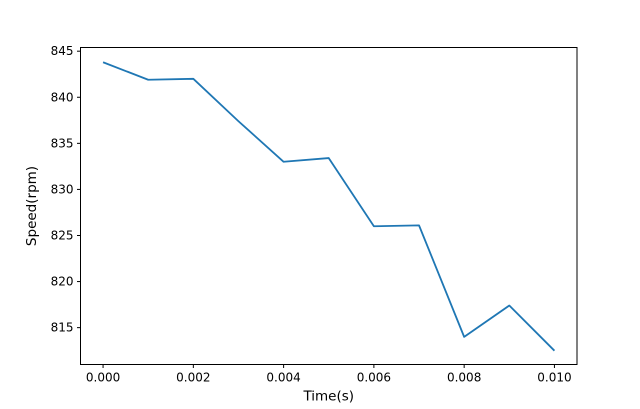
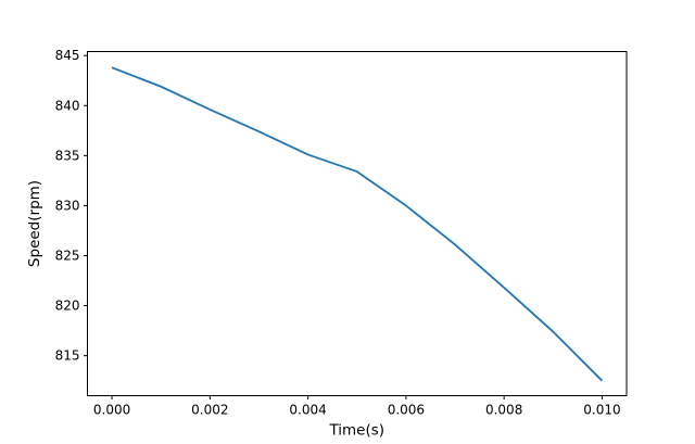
0.002: 842 -> 840
0.004: 833 -> 835
0.006: 826 -> 830
0.008: 814 -> 822
